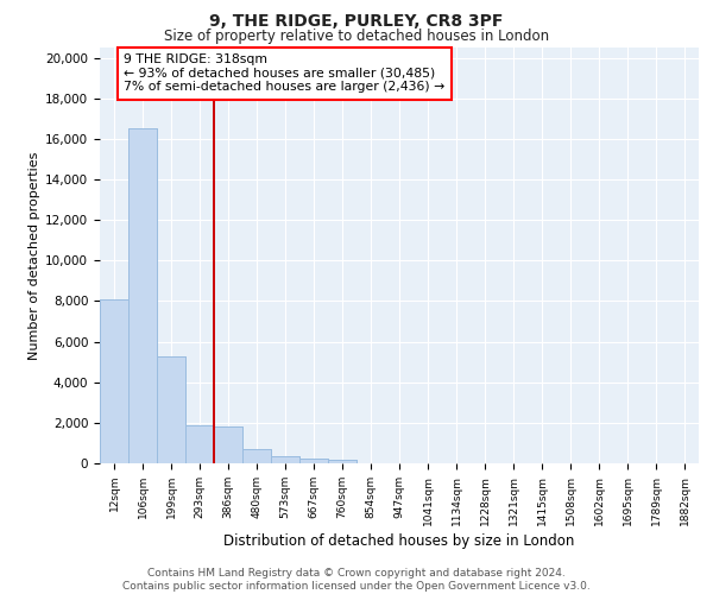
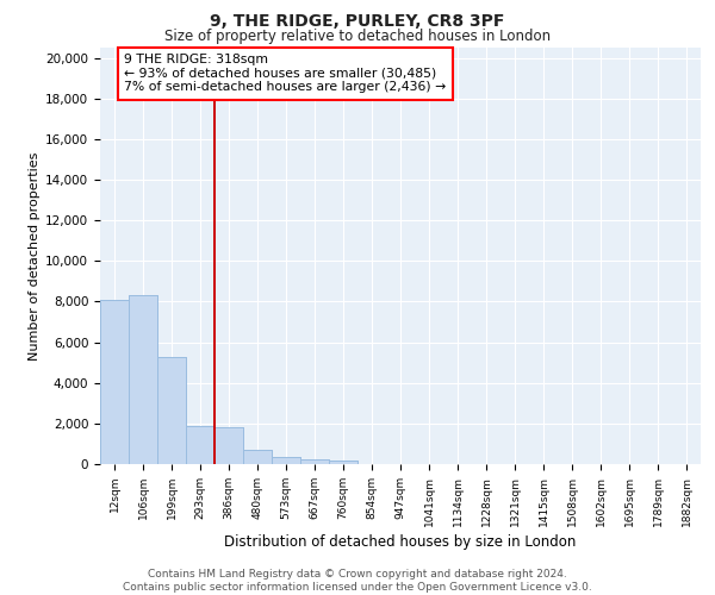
106sqm: 16,500 -> 8,300
